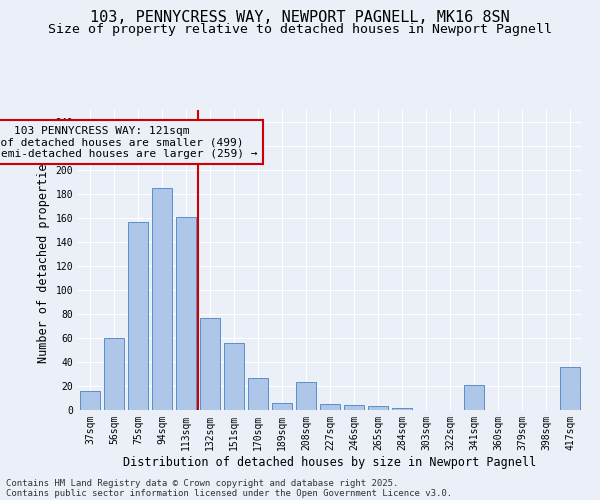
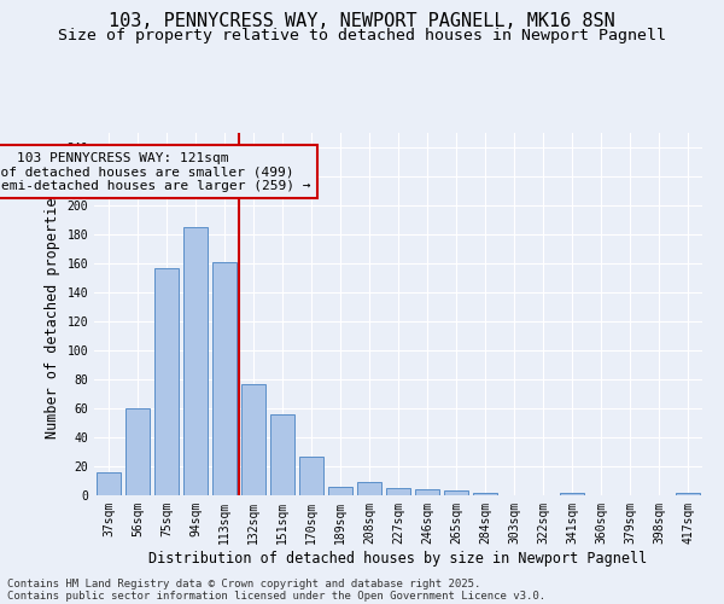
208sqm: 23 -> 9
341sqm: 21 -> 2
417sqm: 36 -> 2
